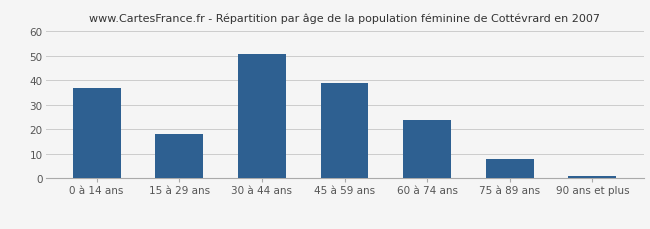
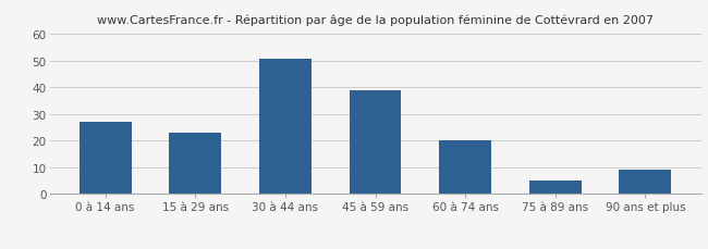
0 à 14 ans: 37 -> 27
15 à 29 ans: 18 -> 23
60 à 74 ans: 24 -> 20
75 à 89 ans: 8 -> 5
90 ans et plus: 1 -> 9
